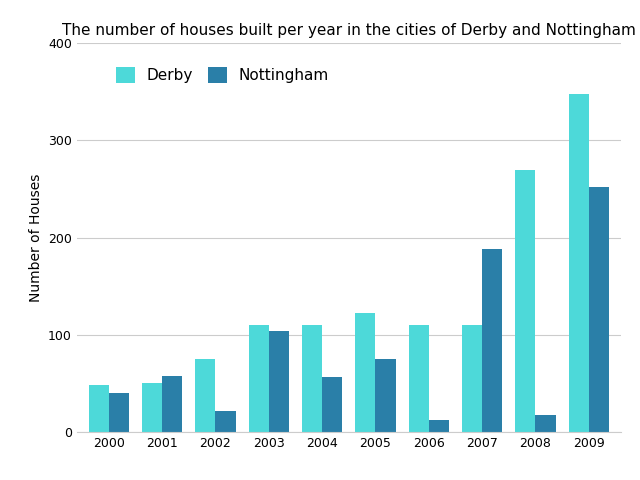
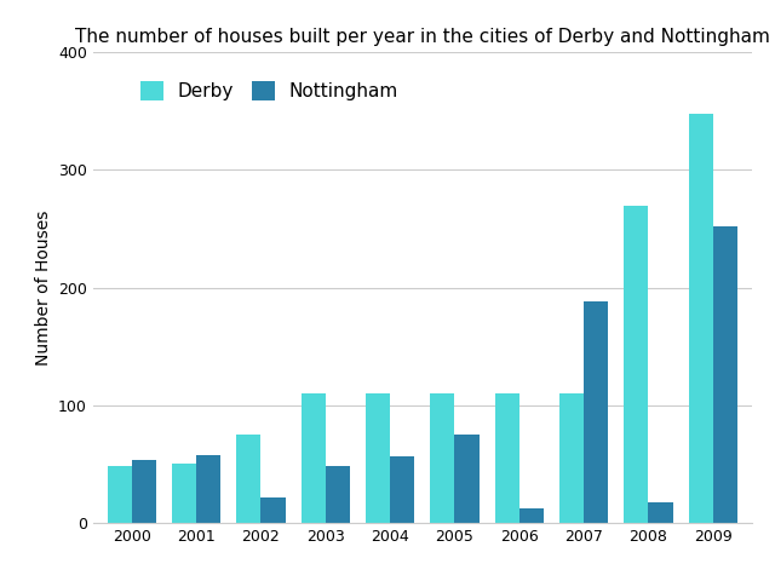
Nottingham/2000: 40 -> 53
Nottingham/2003: 104 -> 48
Derby/2005: 122 -> 110
